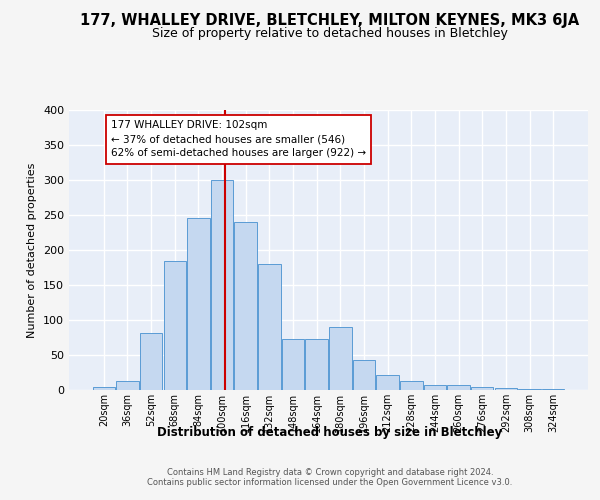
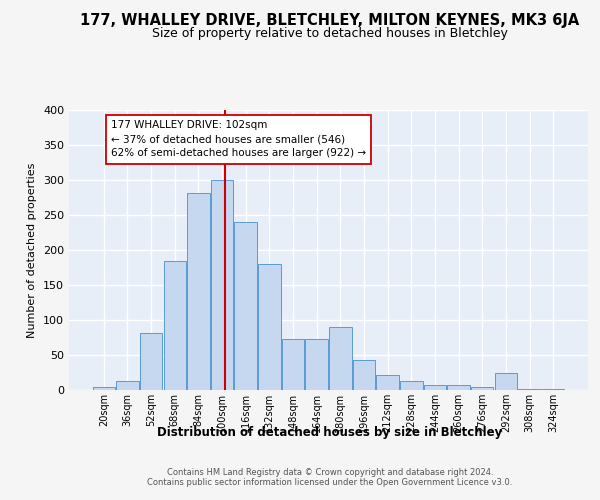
84sqm: 245 -> 282
292sqm: 3 -> 24
